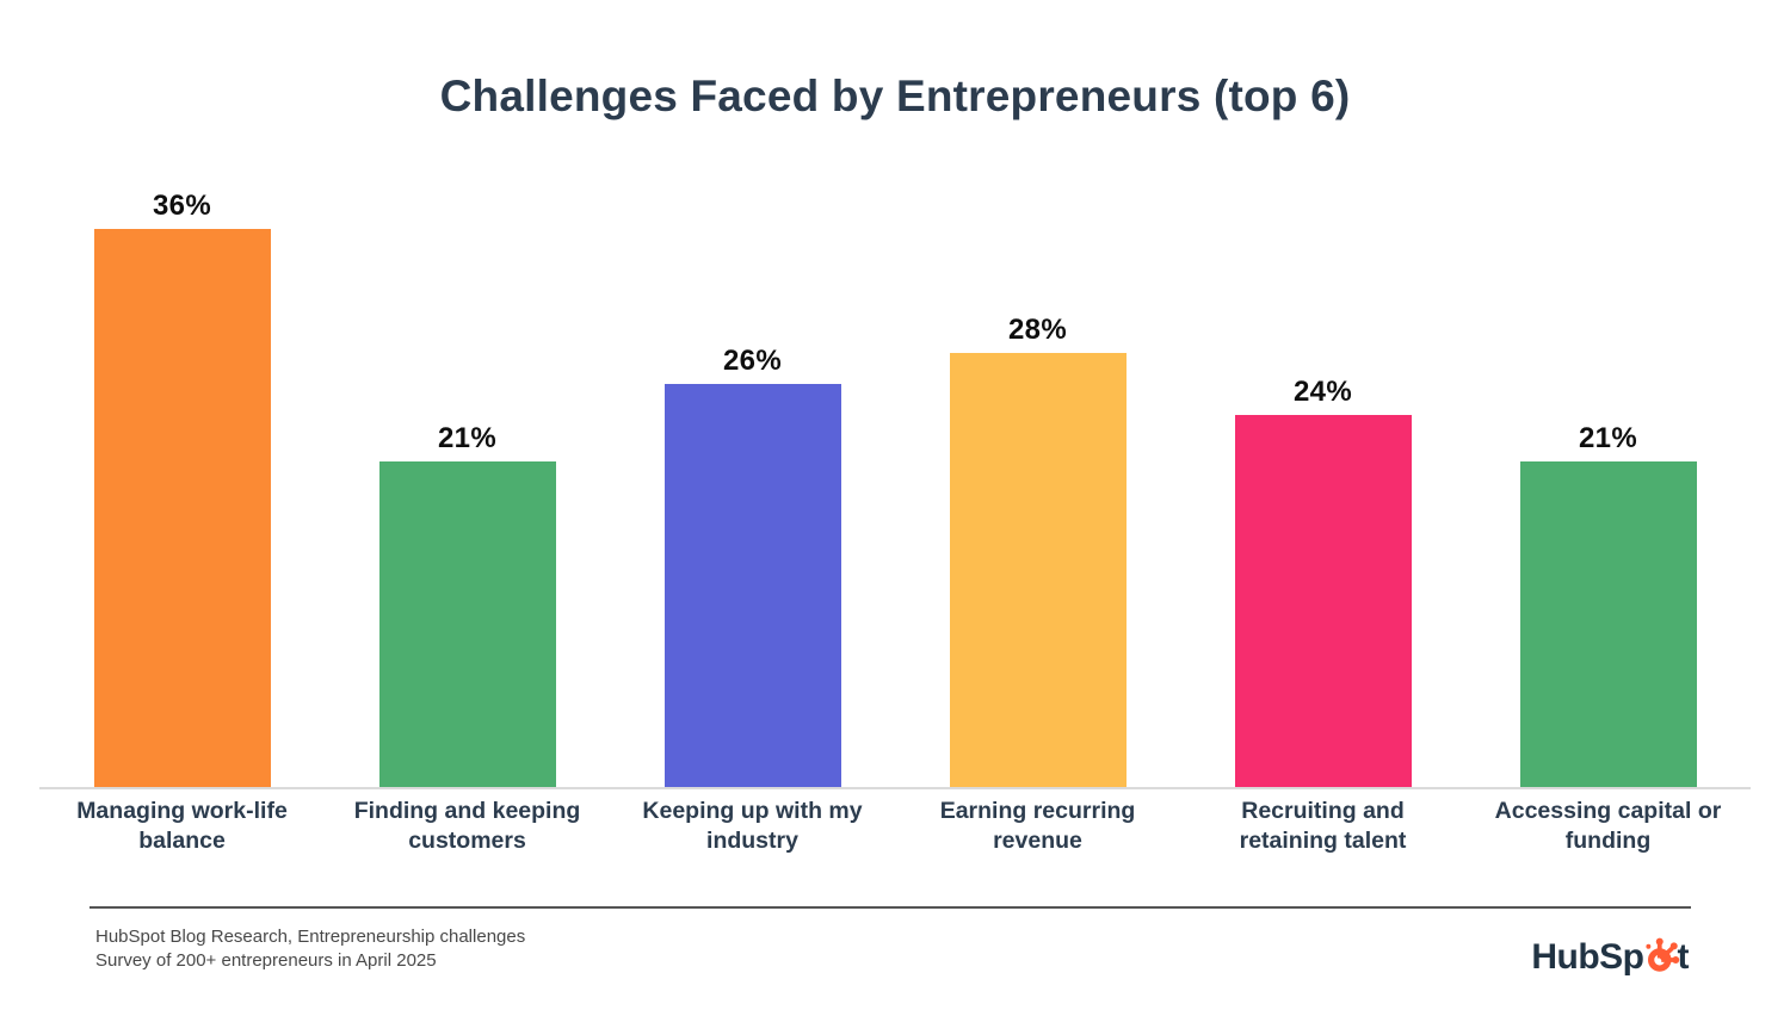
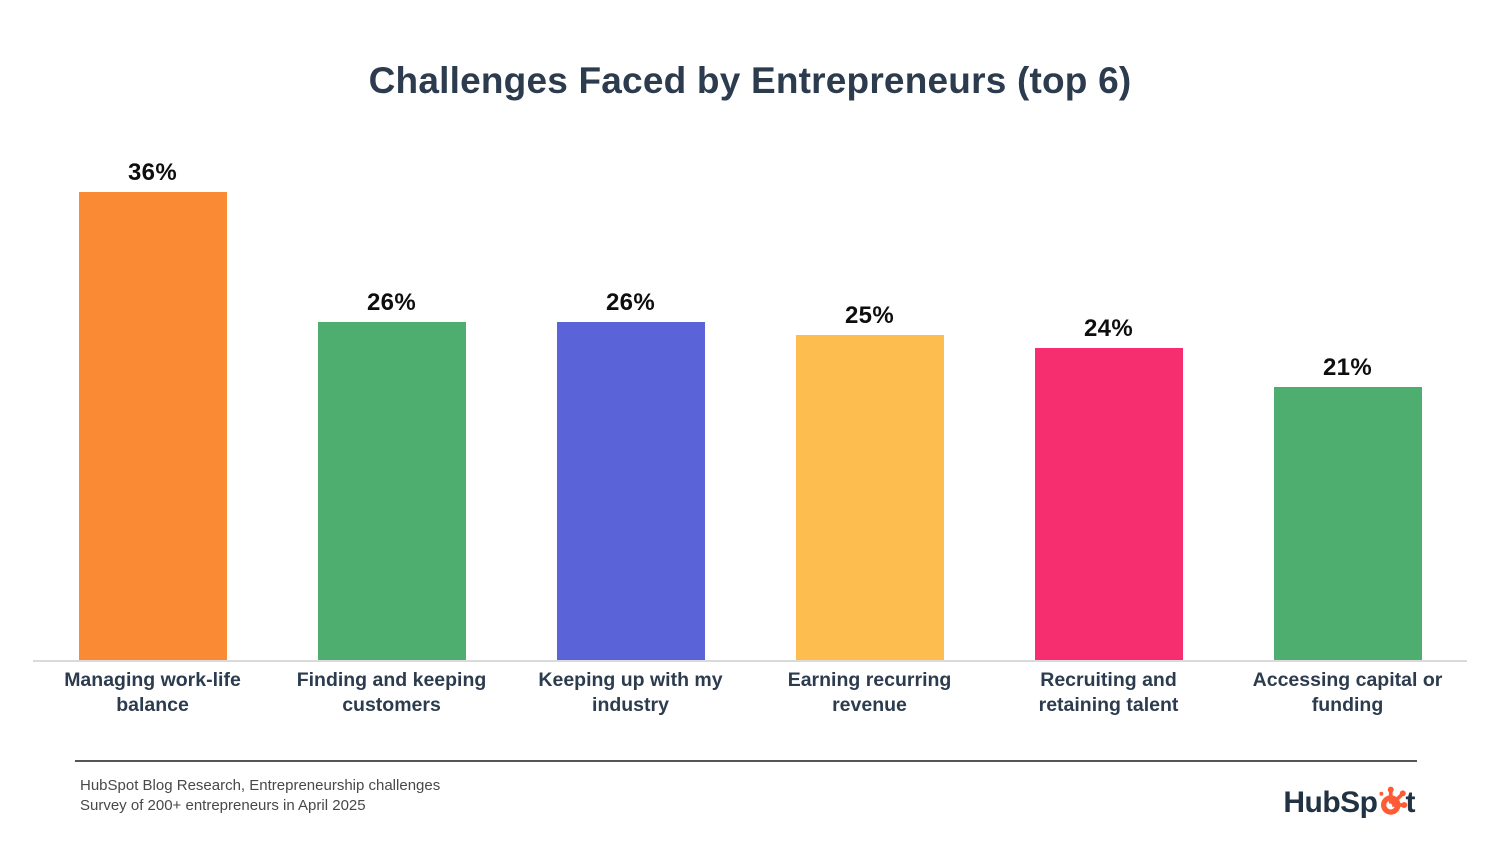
Finding and keeping customers: 21% -> 26%
Earning recurring revenue: 28% -> 25%
